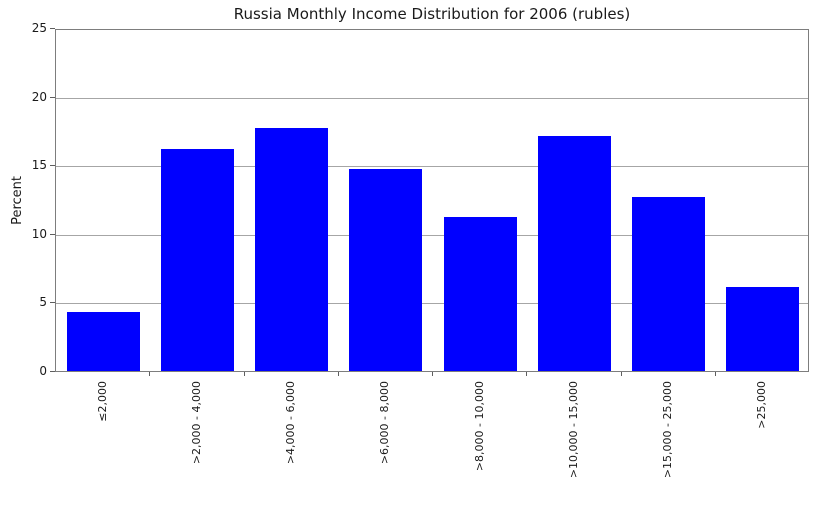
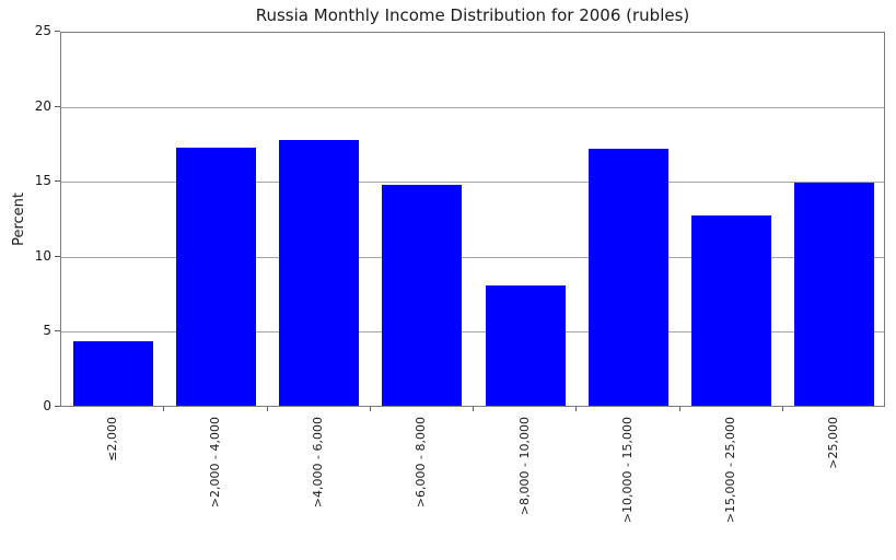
>2,000 - 4,000: 16.2 -> 17.2
>8,000 - 10,000: 11.2 -> 8.0
>25,000: 6.1 -> 14.9
